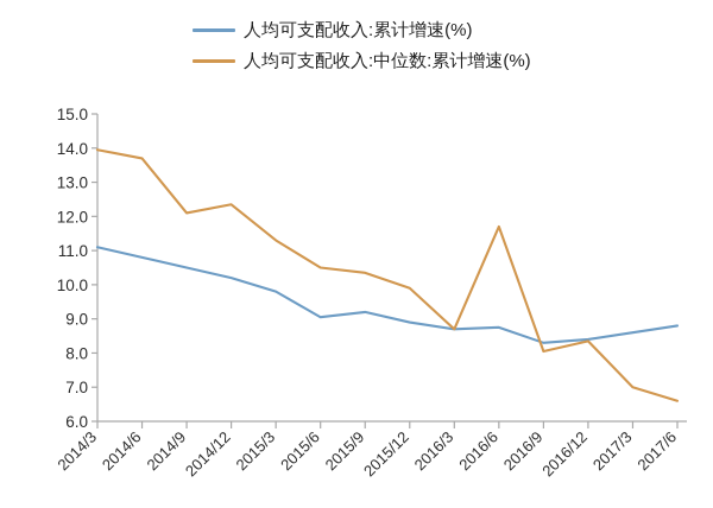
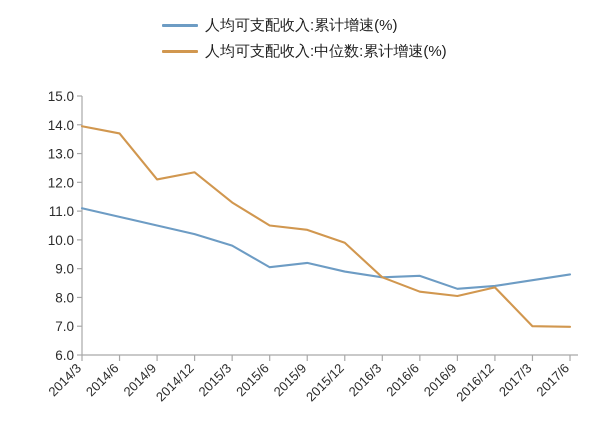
人均可支配收入:中位数:累计增速(%)/2016/6: 11.7 -> 8.2
人均可支配收入:中位数:累计增速(%)/2017/6: 6.6 -> 7.0
